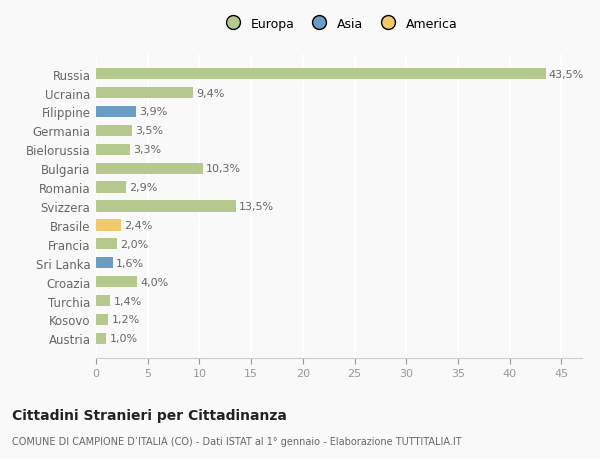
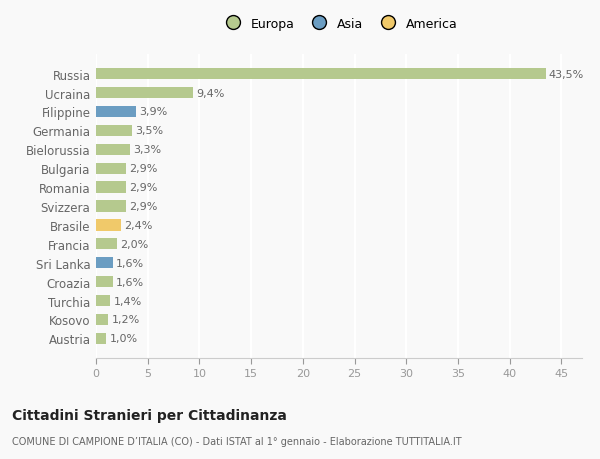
Bulgaria: 10,3% -> 2,9%
Svizzera: 13,5% -> 2,9%
Croazia: 4,0% -> 1,6%
